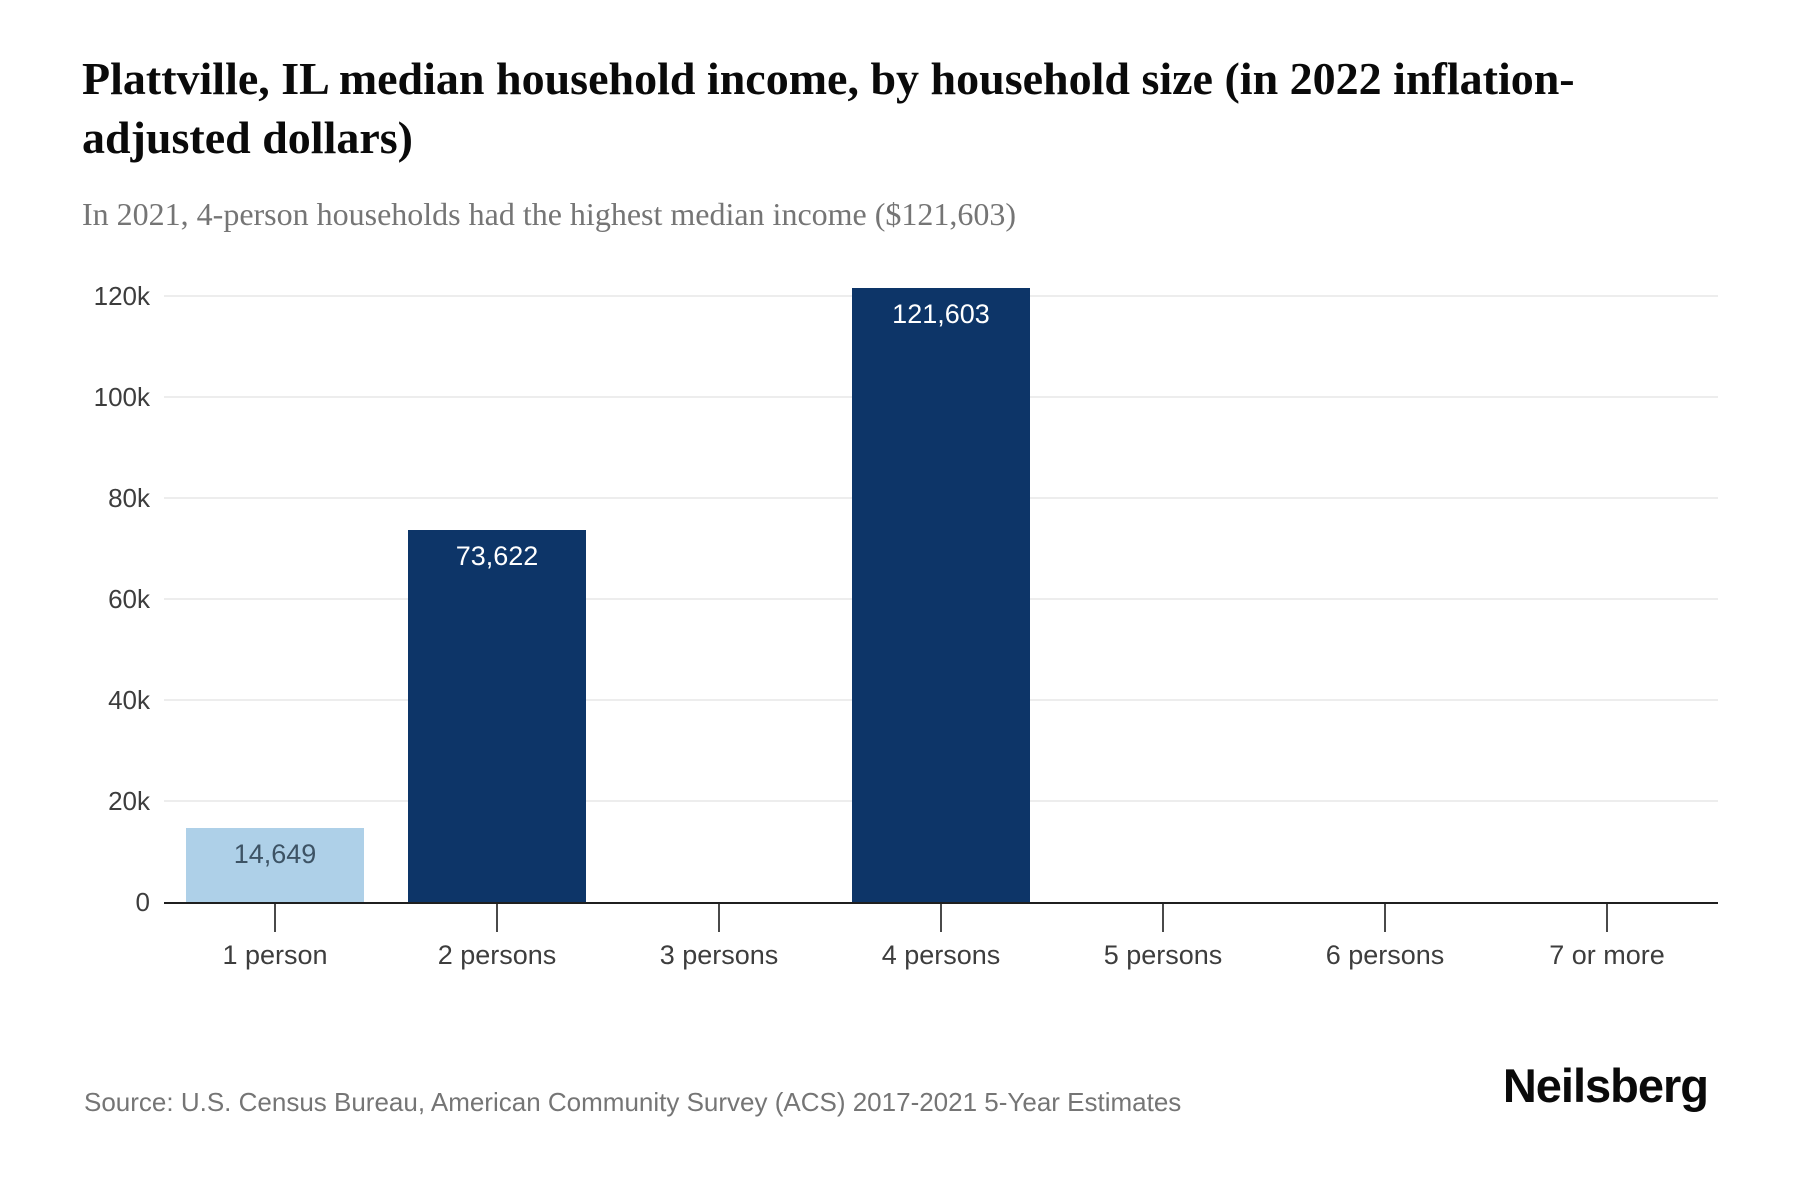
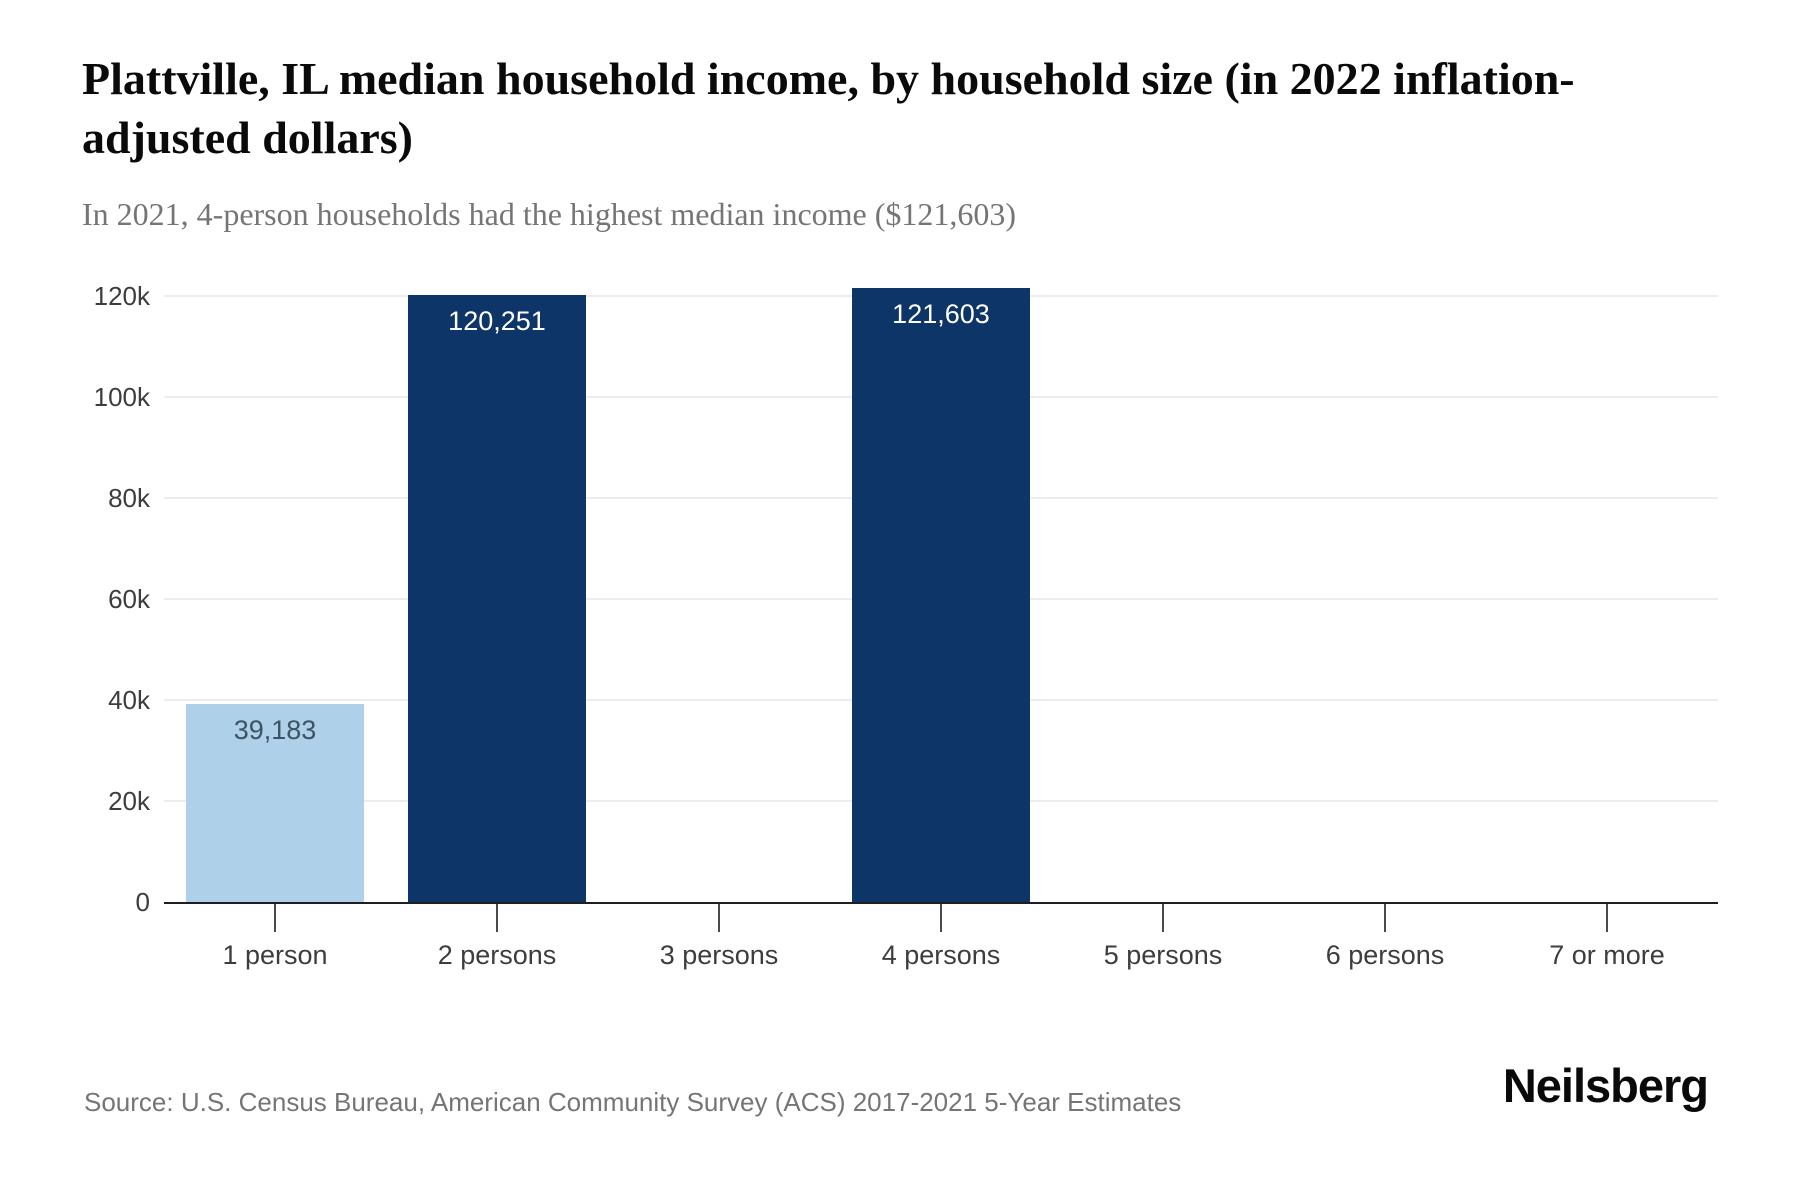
1 person: 14,649 -> 39,183
2 persons: 73,622 -> 120,251
